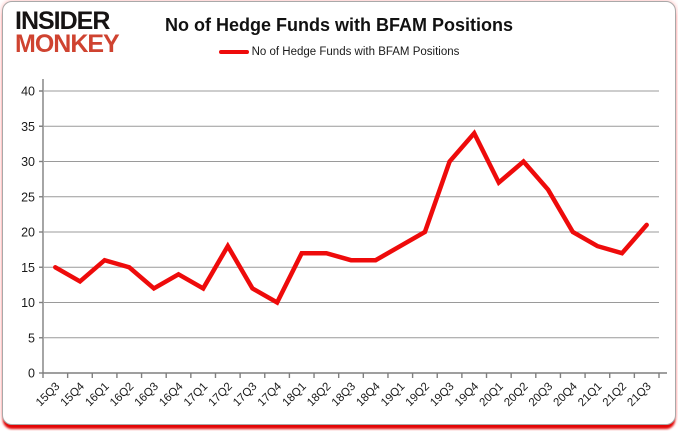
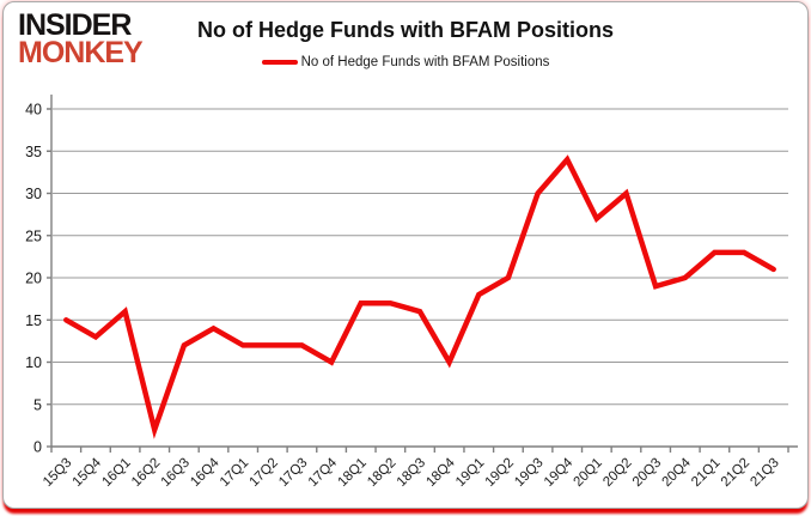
16Q2: 15 -> 2
17Q2: 18 -> 12
18Q4: 16 -> 10
20Q3: 26 -> 19
21Q1: 18 -> 23
21Q2: 17 -> 23
